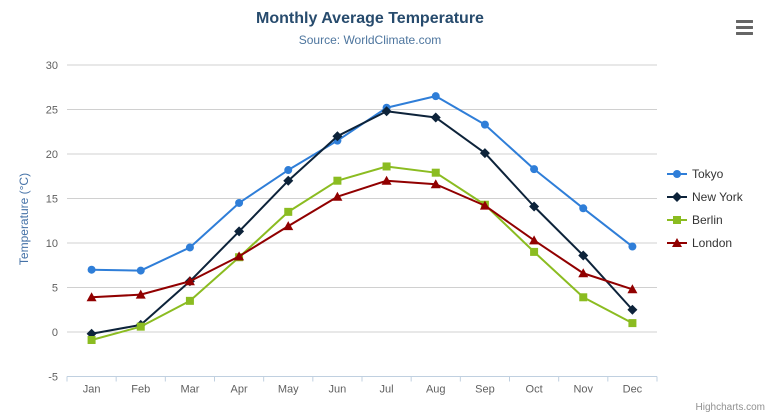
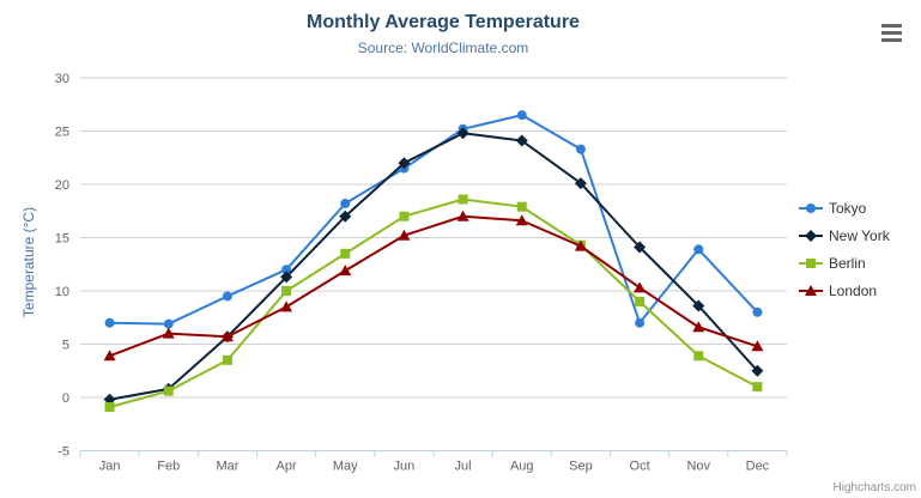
London/Feb: 4 -> 6
Tokyo/Apr: 14 -> 12
Berlin/Apr: 8 -> 10
Tokyo/Oct: 18 -> 7
Tokyo/Dec: 10 -> 8
